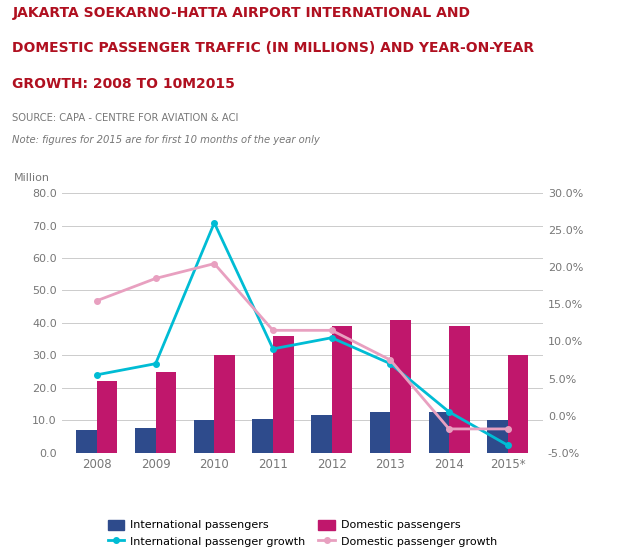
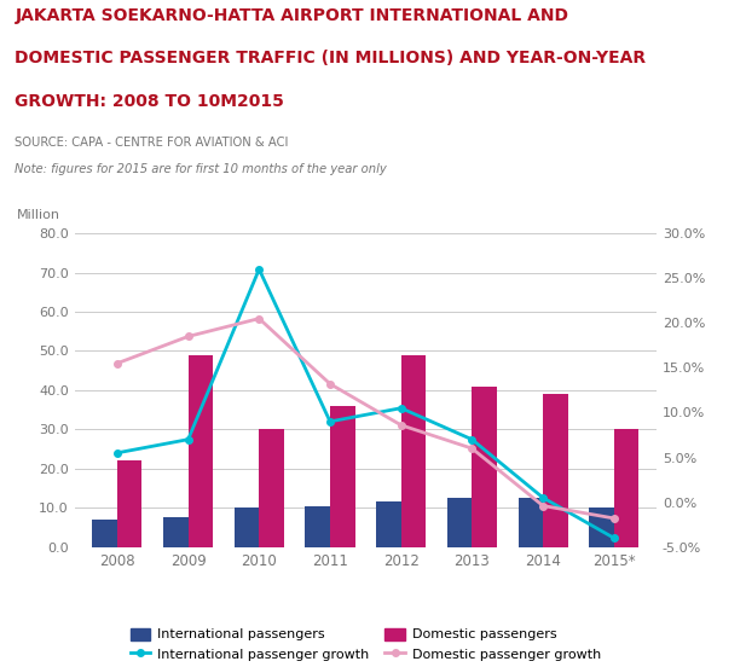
Domestic passengers/2009: 25 -> 49
Domestic passenger growth/2011: 11.5% -> 13.2%
Domestic passenger growth/2012: 11.5% -> 8.6%
Domestic passengers/2012: 39 -> 49
Domestic passenger growth/2013: 7.5% -> 6.0%
Domestic passenger growth/2014: -1.8% -> -0.4%
